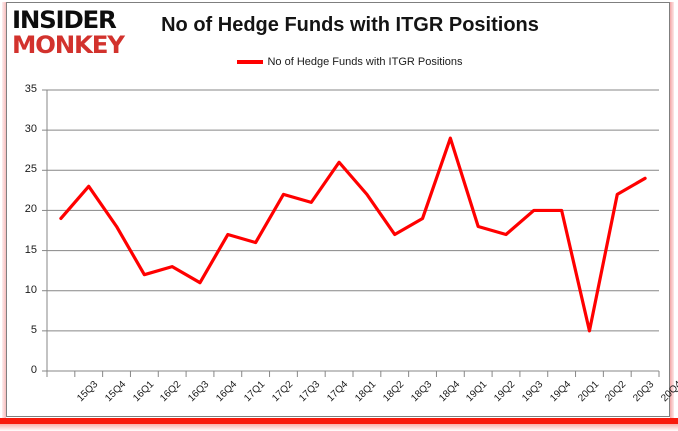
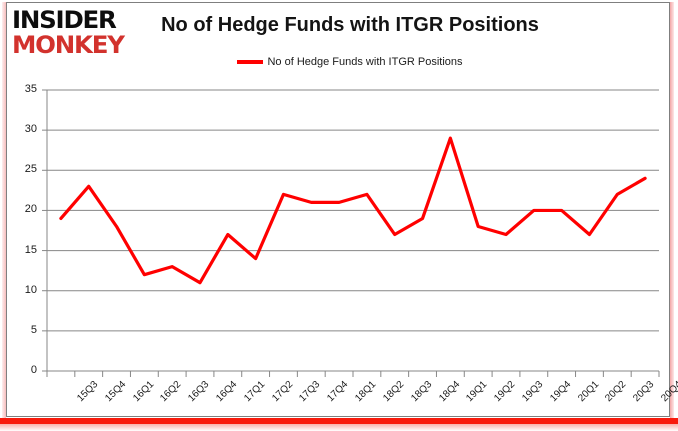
17Q2: 16 -> 14
18Q1: 26 -> 21
20Q2: 5 -> 17
